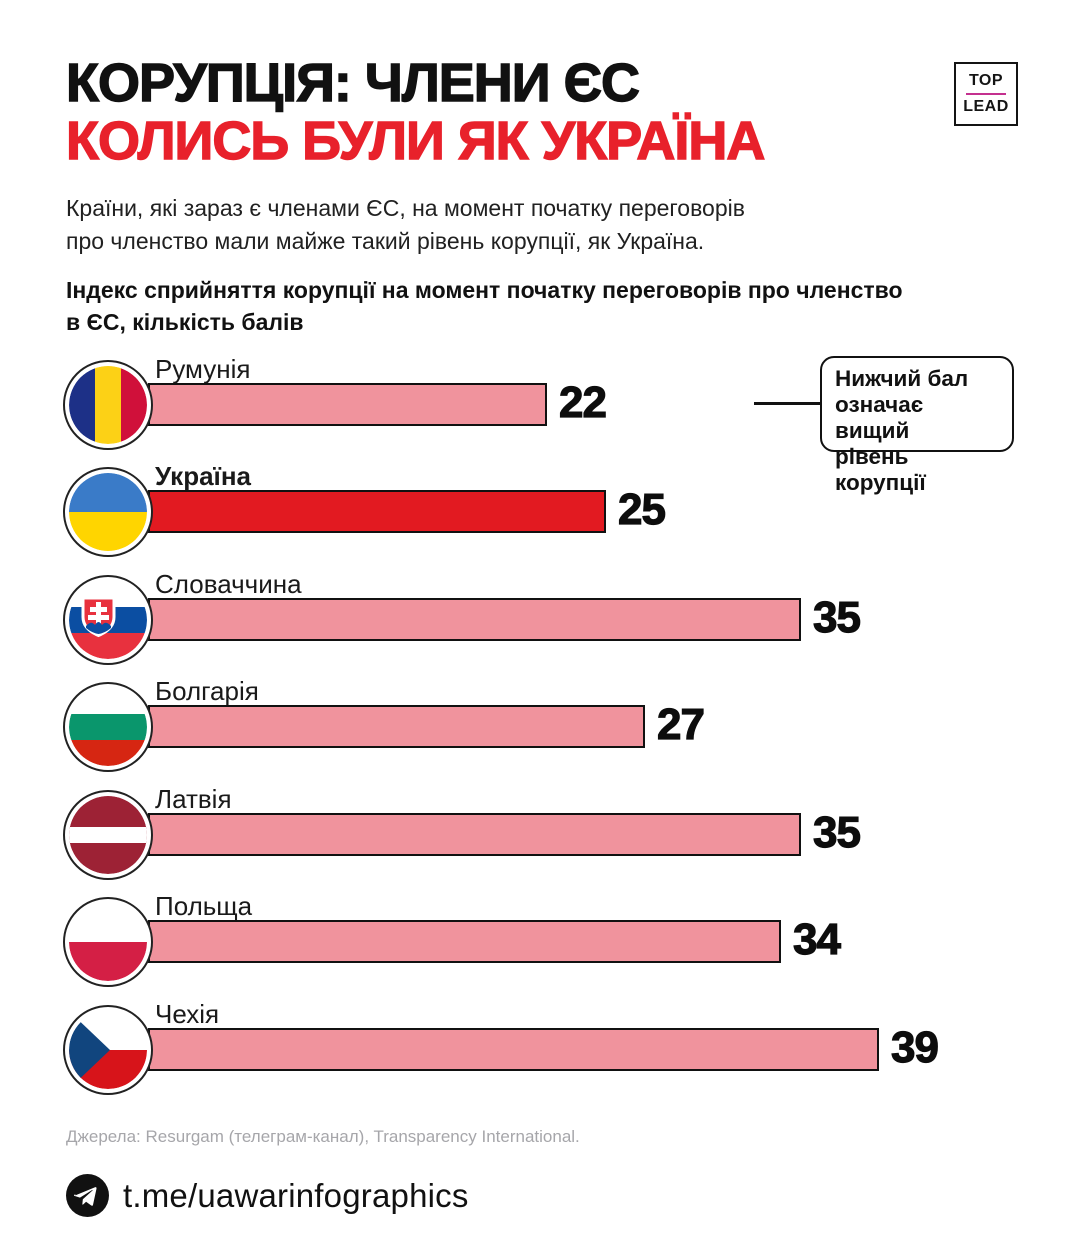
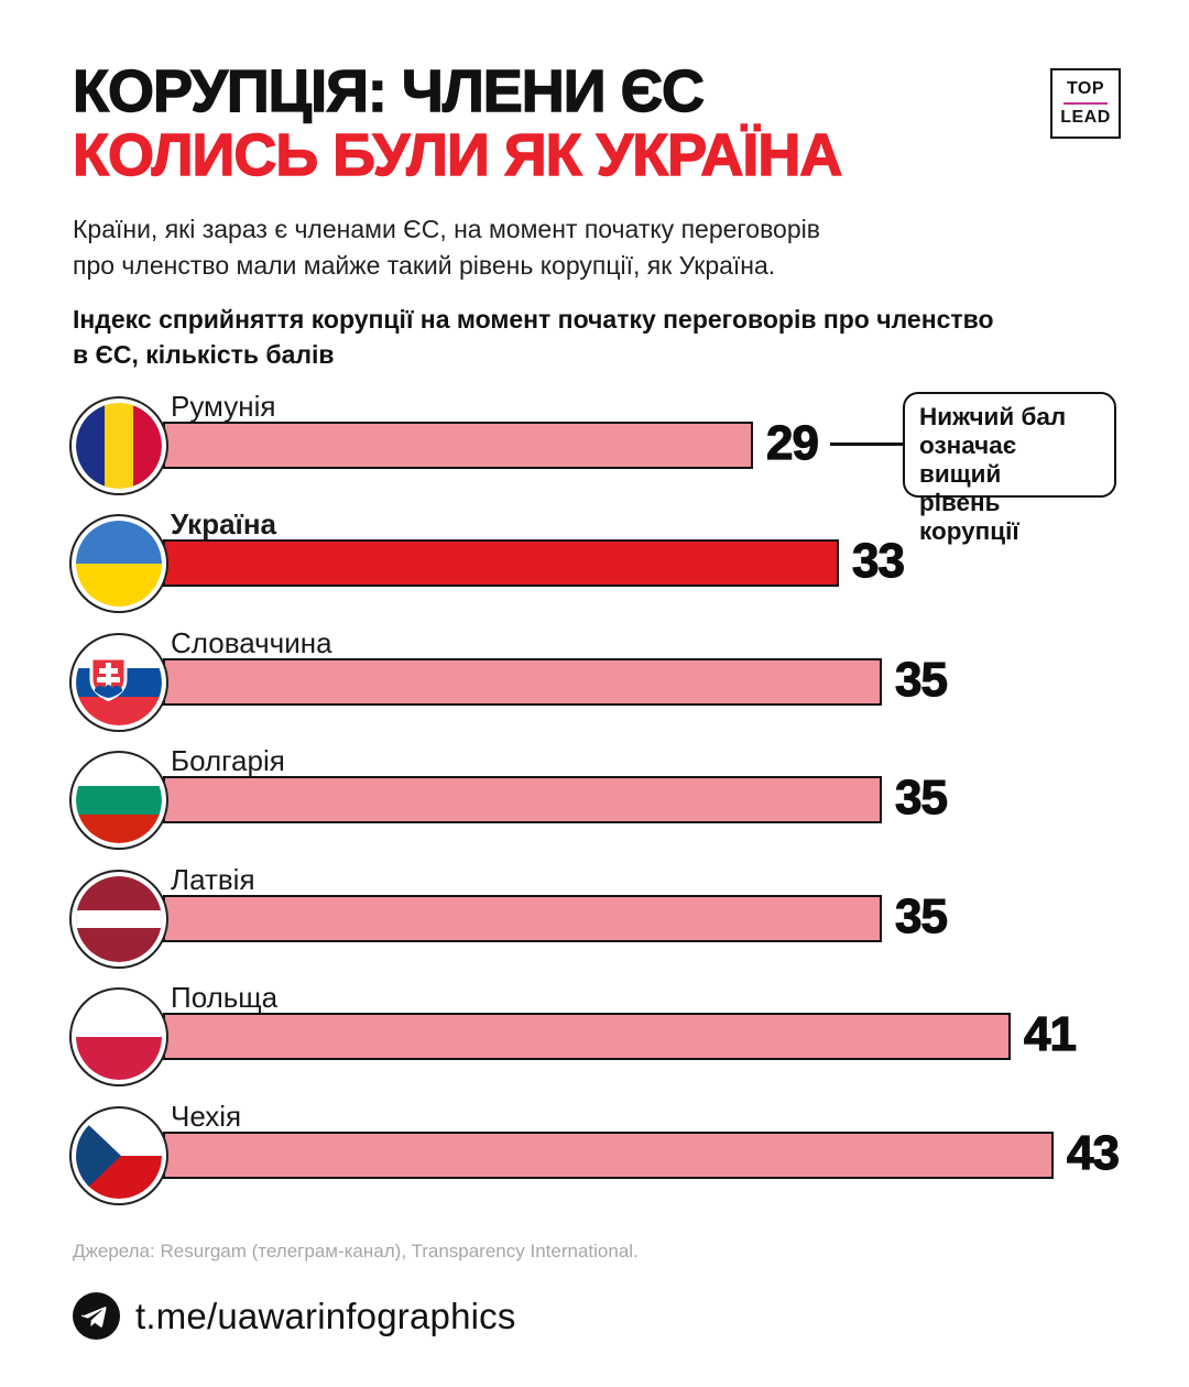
Румунія: 22 -> 29
Україна: 25 -> 33
Болгарія: 27 -> 35
Польща: 34 -> 41
Чехія: 39 -> 43
